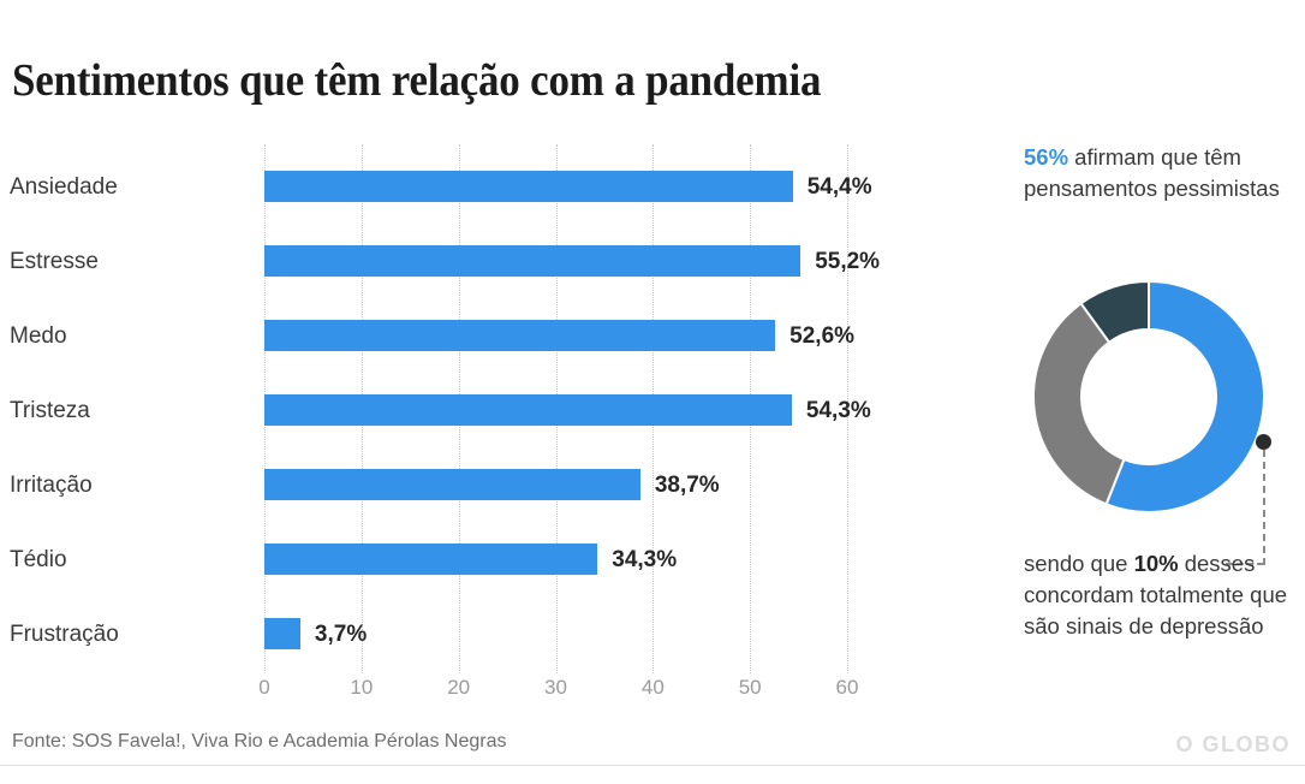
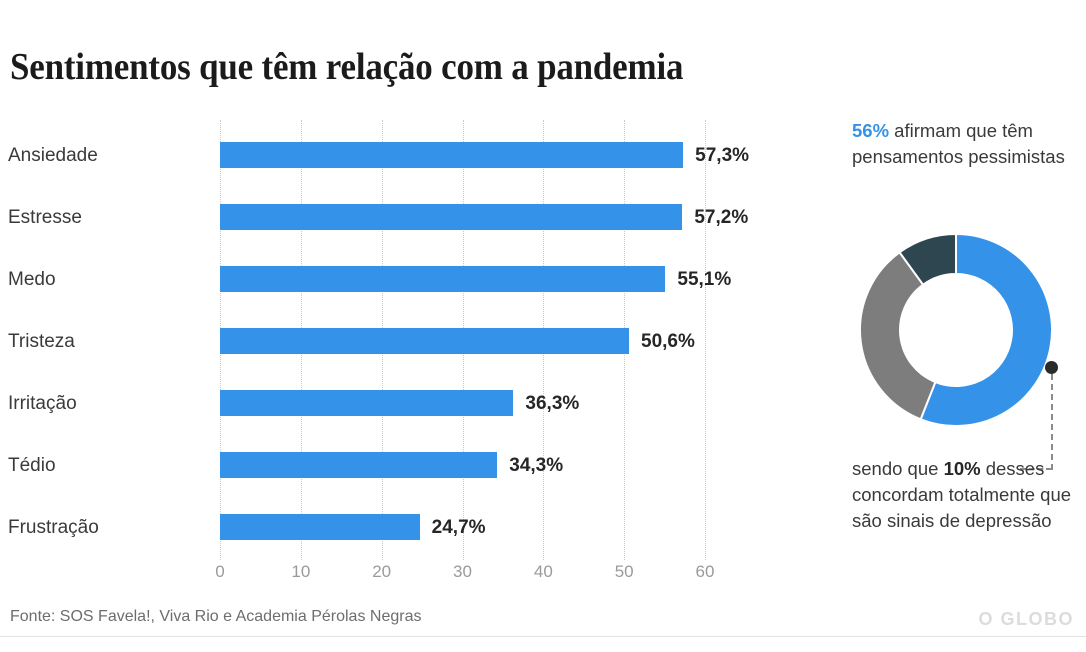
Ansiedade: 54,4% -> 57,3%
Estresse: 55,2% -> 57,2%
Medo: 52,6% -> 55,1%
Tristeza: 54,3% -> 50,6%
Irritação: 38,7% -> 36,3%
Frustração: 3,7% -> 24,7%
